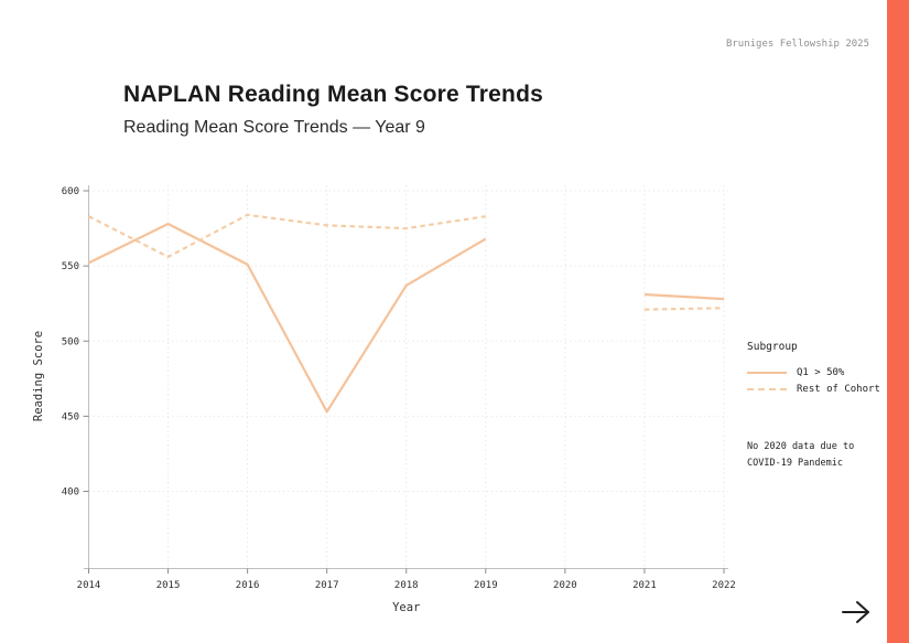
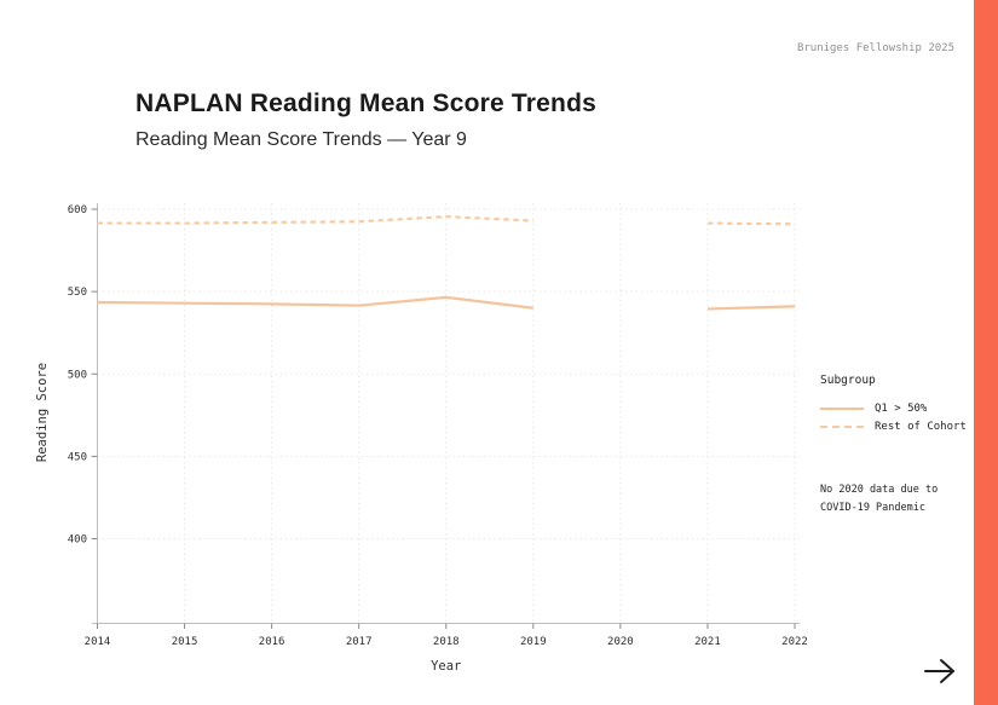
Q1 > 50%/2014: 552 -> 544
Rest of Cohort/2014: 583 -> 592
Q1 > 50%/2015: 578 -> 543
Rest of Cohort/2015: 556 -> 592
Q1 > 50%/2016: 551 -> 542
Rest of Cohort/2016: 584 -> 592
Q1 > 50%/2017: 453 -> 542
Rest of Cohort/2017: 577 -> 592
Q1 > 50%/2018: 537 -> 546
Rest of Cohort/2018: 575 -> 596
Q1 > 50%/2019: 568 -> 540
Rest of Cohort/2019: 583 -> 593
Q1 > 50%/2021: 531 -> 540
Rest of Cohort/2021: 521 -> 592
Q1 > 50%/2022: 528 -> 541
Rest of Cohort/2022: 522 -> 591
